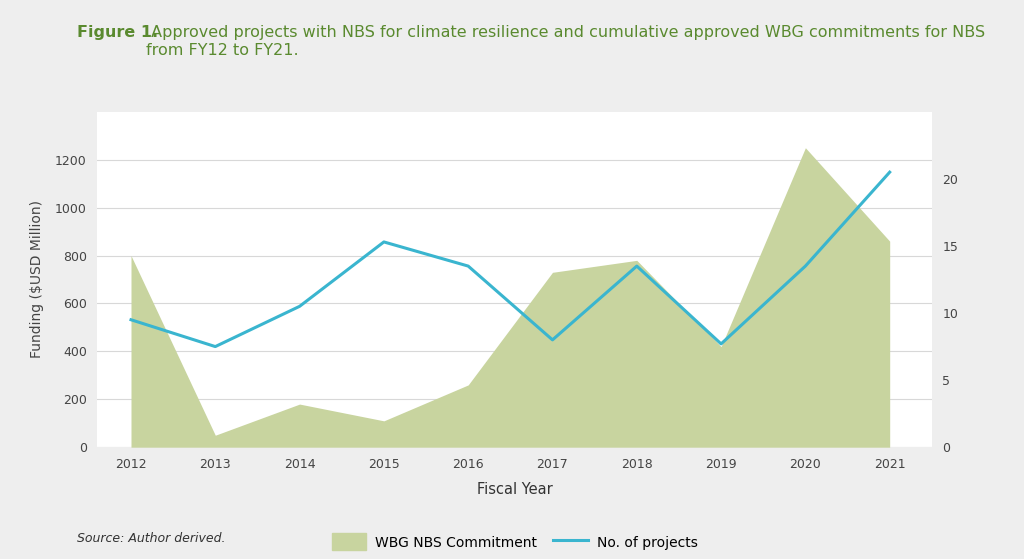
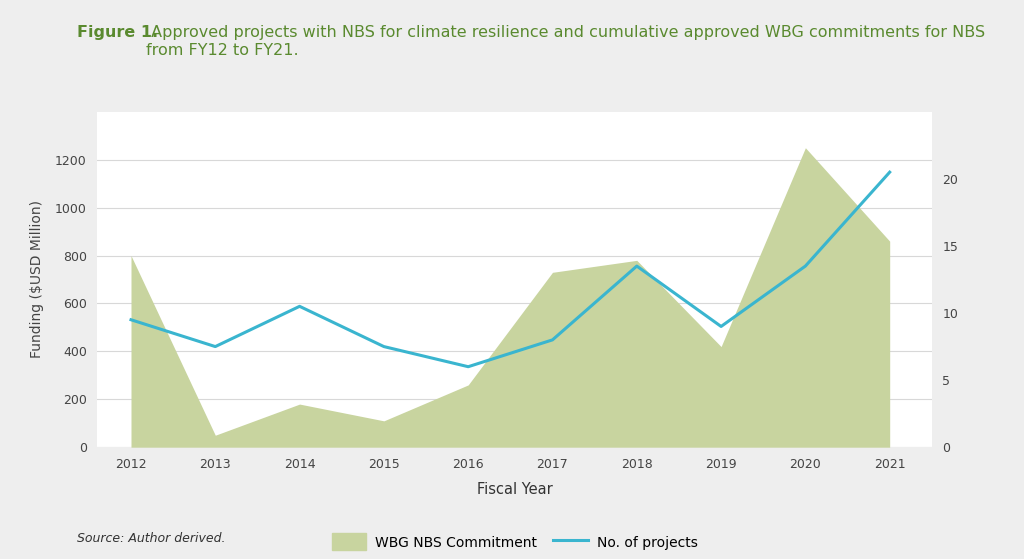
No. of projects/2015: 15.3 -> 7.5
No. of projects/2016: 13.5 -> 6.0
No. of projects/2019: 7.7 -> 9.0
